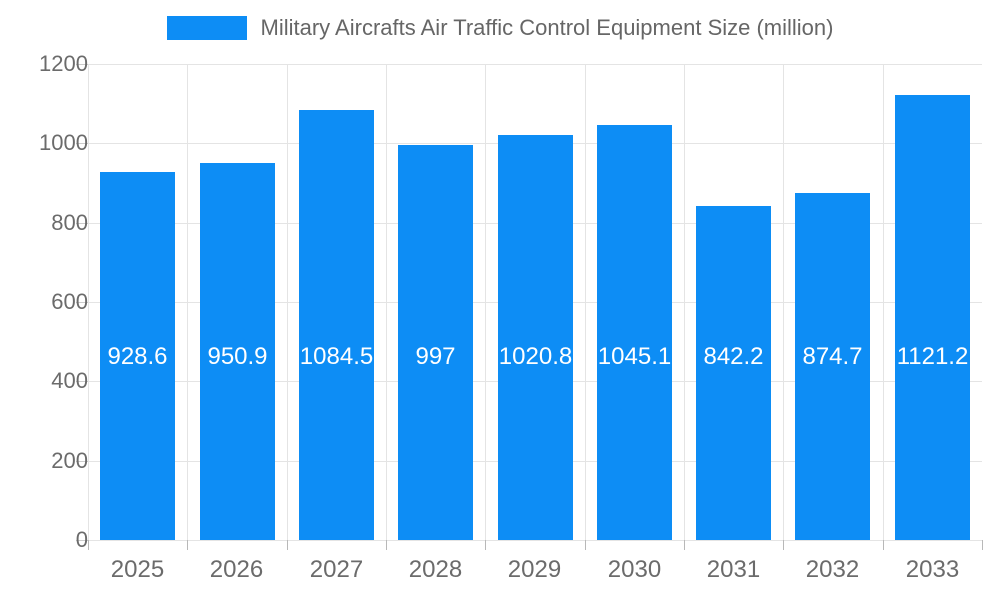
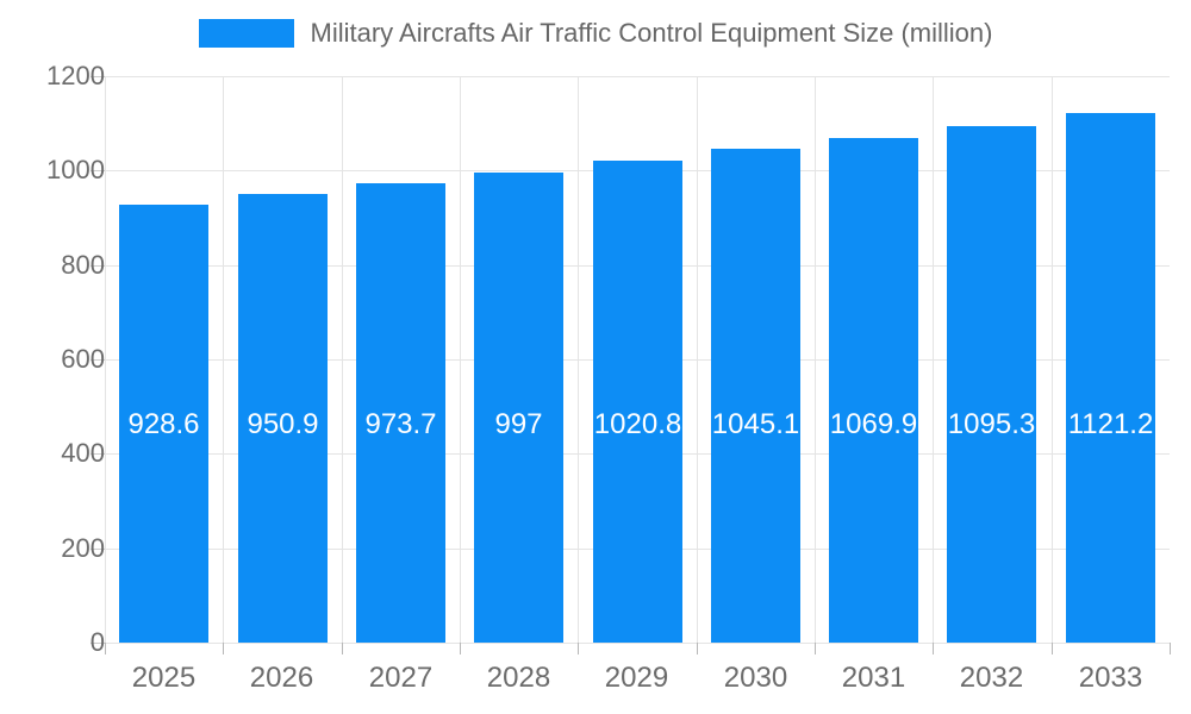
2027: 1084.5 -> 973.7
2031: 842.2 -> 1069.9
2032: 874.7 -> 1095.3
